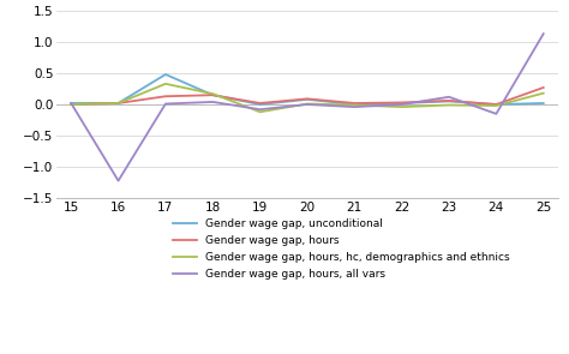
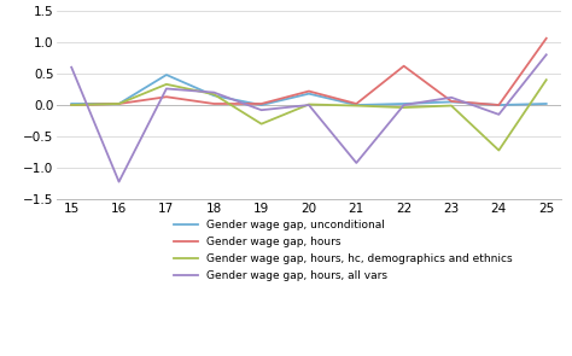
Gender wage gap, hours, all vars/15: 0.02 -> 0.60
Gender wage gap, hours, all vars/17: 0.01 -> 0.26
Gender wage gap, hours/18: 0.15 -> 0.02
Gender wage gap, hours, all vars/18: 0.04 -> 0.20
Gender wage gap, hours, hc, demographics and ethnics/19: -0.12 -> -0.30
Gender wage gap, unconditional/20: 0.08 -> 0.18
Gender wage gap, hours/20: 0.09 -> 0.22
Gender wage gap, hours, all vars/21: -0.04 -> -0.92
Gender wage gap, hours/22: 0.03 -> 0.62
Gender wage gap, hours, hc, demographics and ethnics/24: -0.02 -> -0.72
Gender wage gap, hours/25: 0.27 -> 1.06
Gender wage gap, hours, hc, demographics and ethnics/25: 0.18 -> 0.40
Gender wage gap, hours, all vars/25: 1.13 -> 0.80
